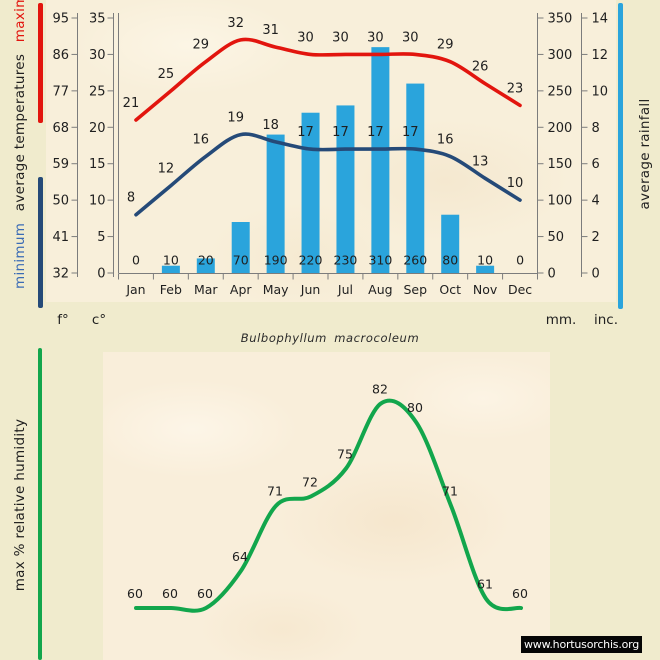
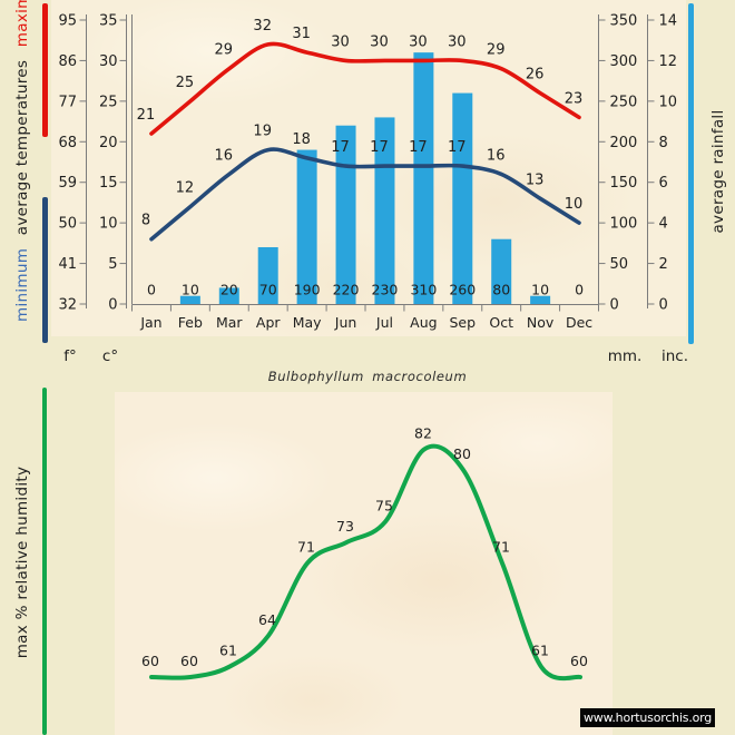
max % relative humidity/Mar: 60 -> 61
max % relative humidity/Jun: 72 -> 73
